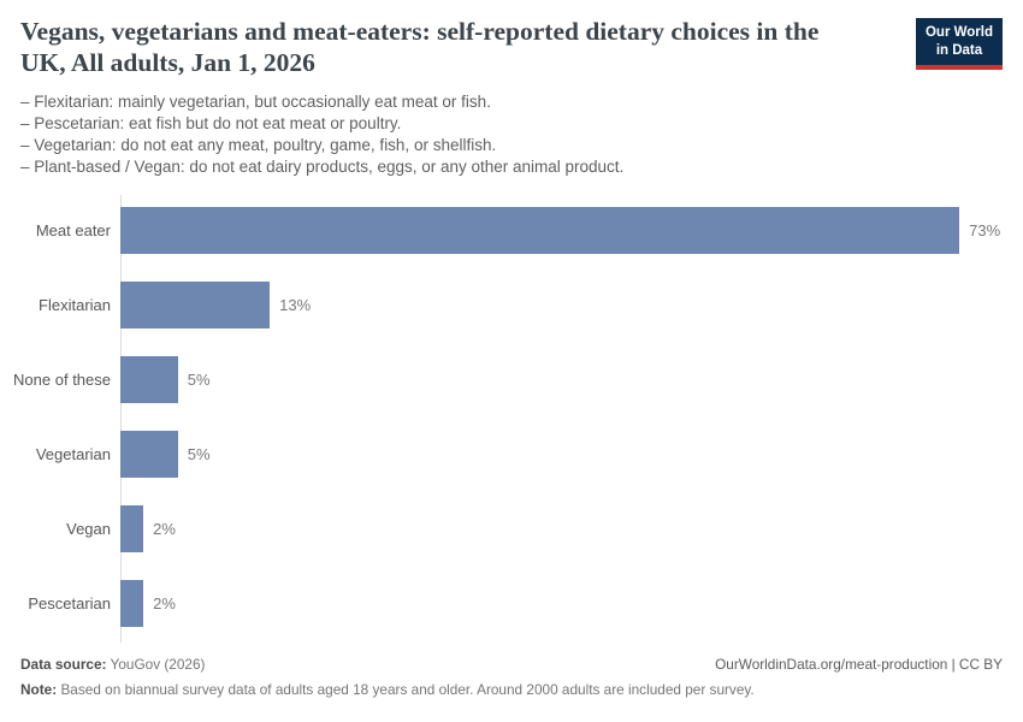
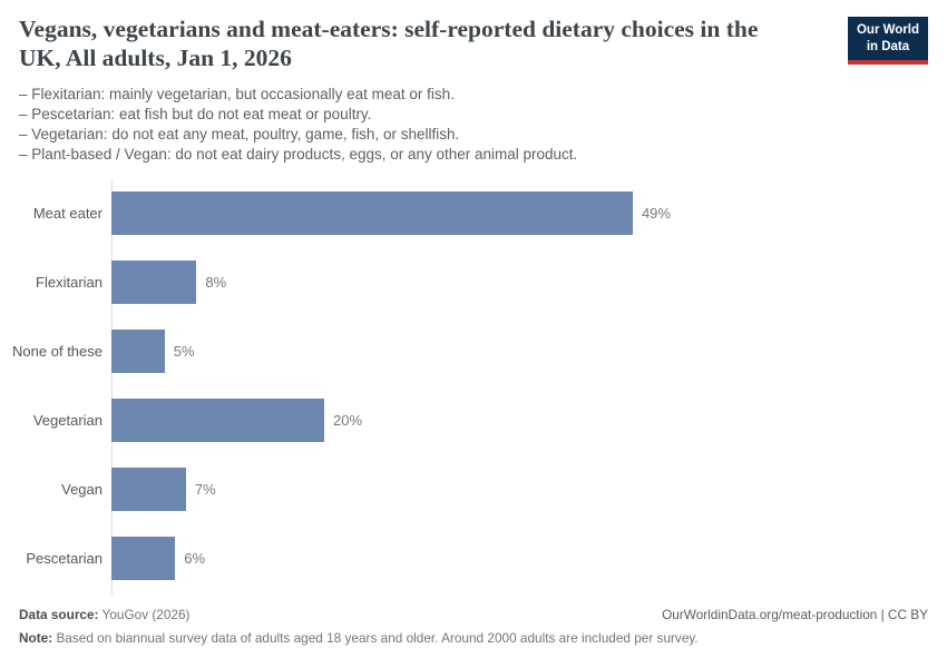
Meat eater: 73% -> 49%
Flexitarian: 13% -> 8%
Vegetarian: 5% -> 20%
Vegan: 2% -> 7%
Pescetarian: 2% -> 6%
